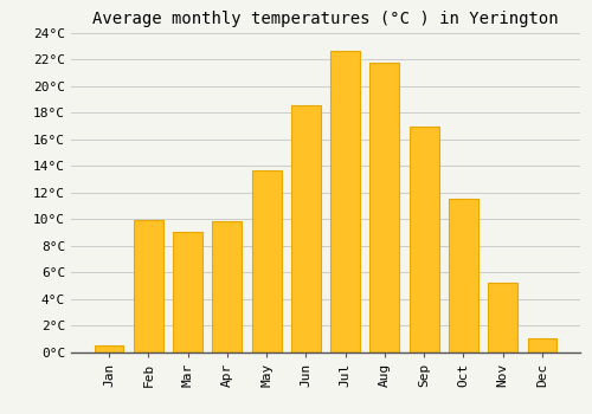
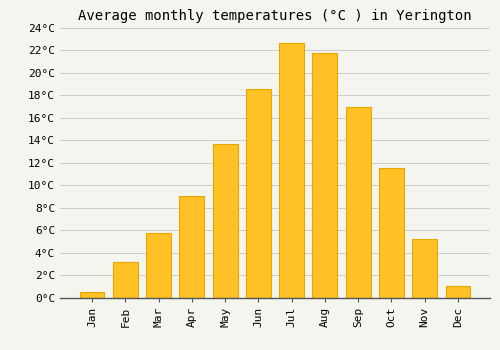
Feb: 9.9°C -> 3.2°C
Mar: 9.0°C -> 5.7°C
Apr: 9.8°C -> 9.0°C
